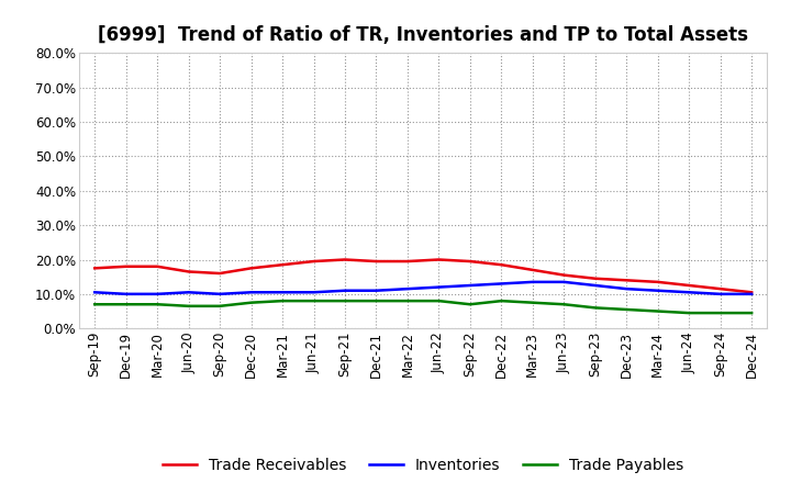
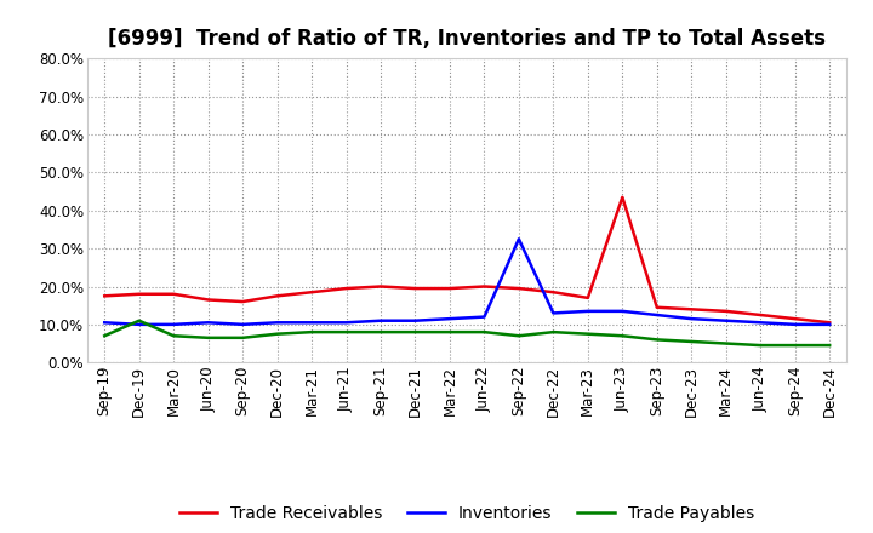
Trade Payables/Dec-19: 7.0% -> 11.0%
Inventories/Sep-22: 12.5% -> 32.5%
Trade Receivables/Jun-23: 15.5% -> 43.5%
